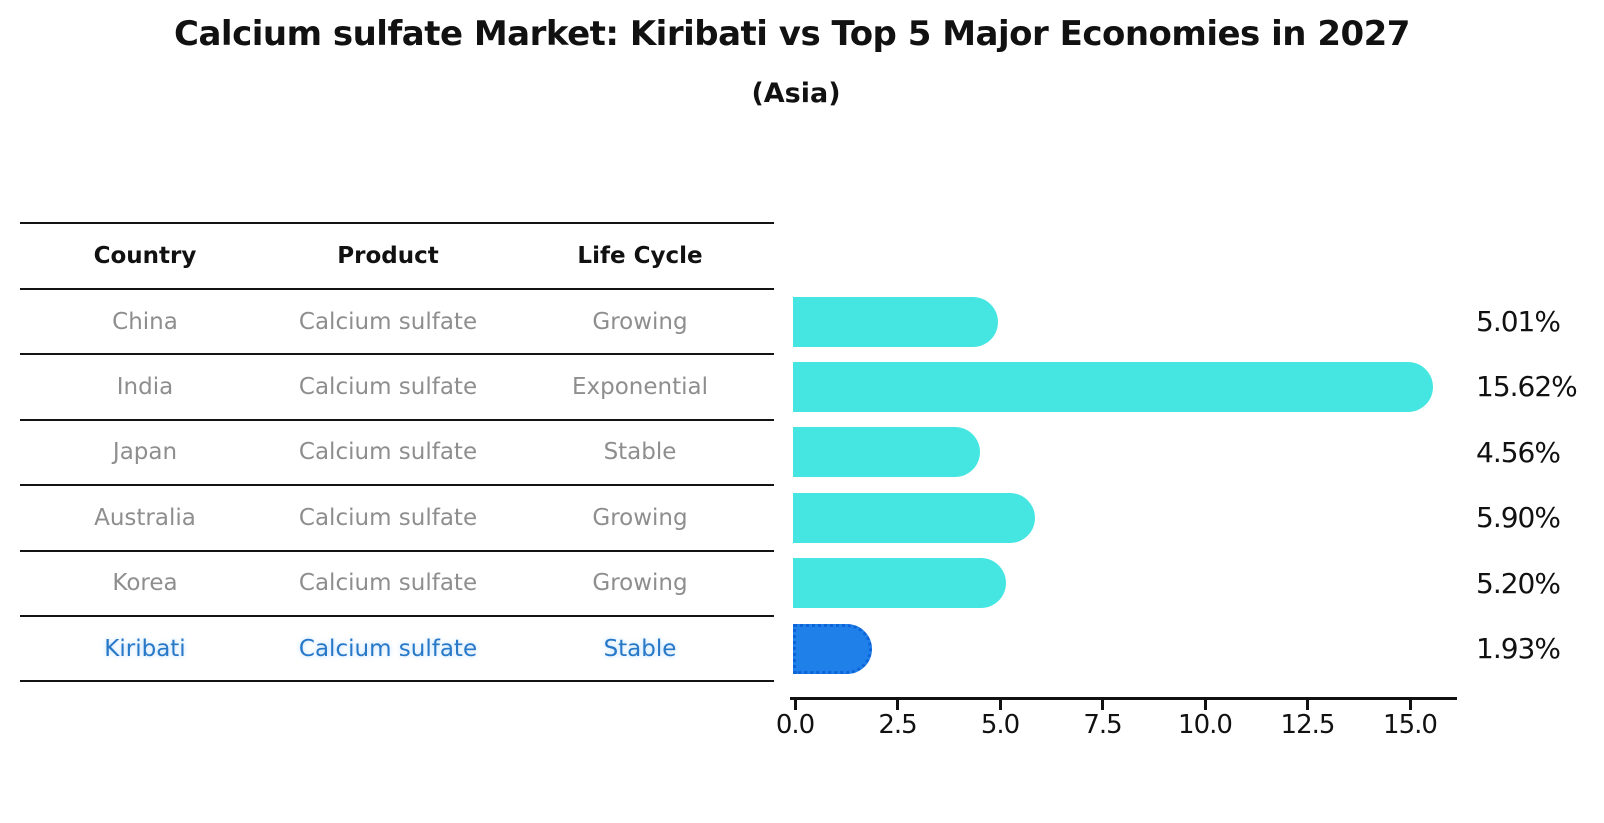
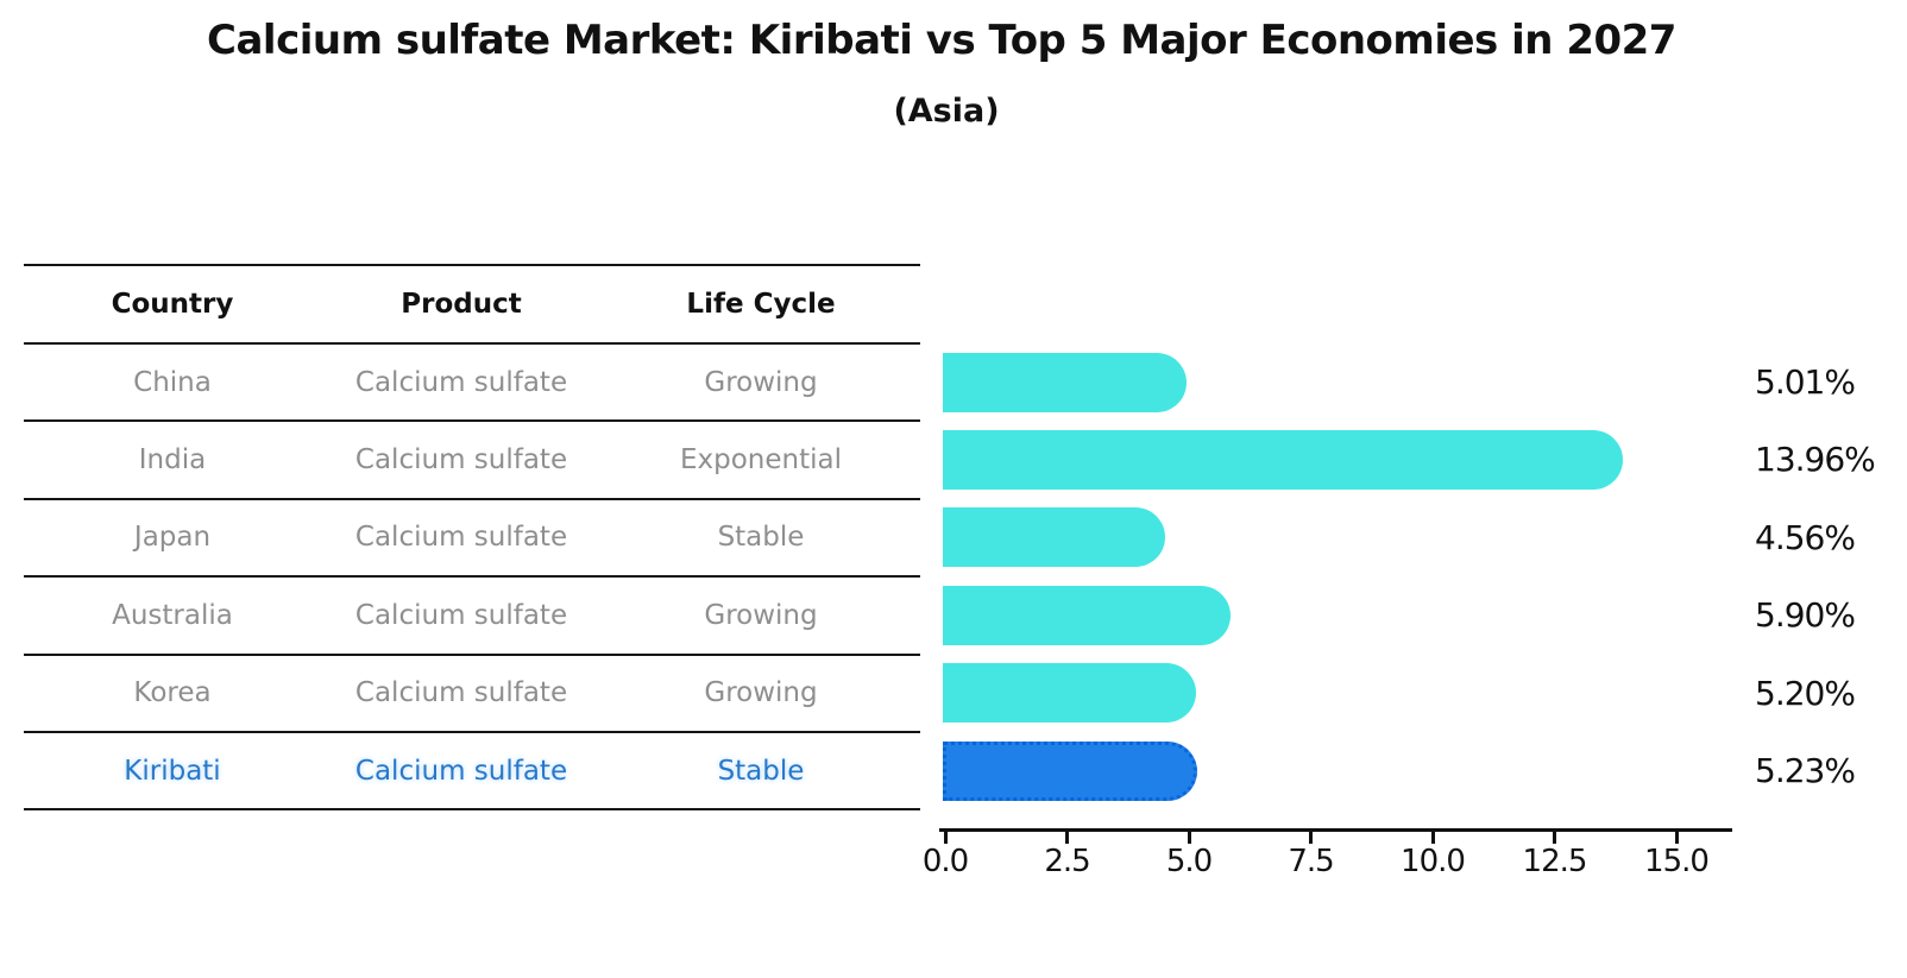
India: 15.62% -> 13.96%
Kiribati: 1.93% -> 5.23%
